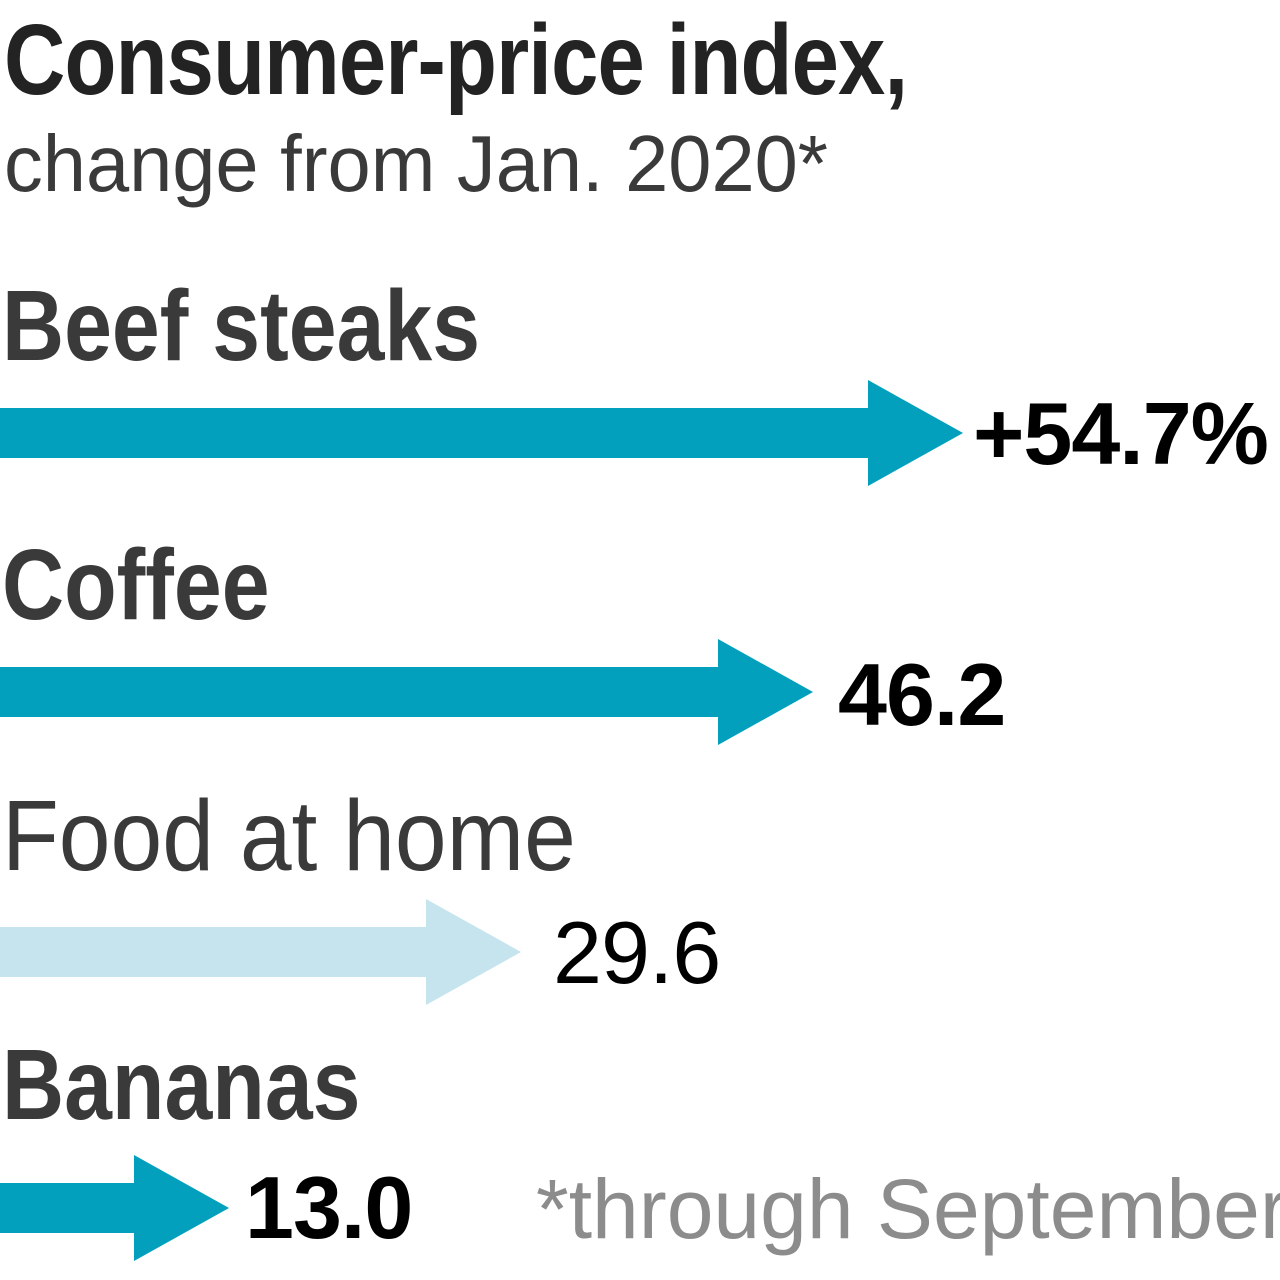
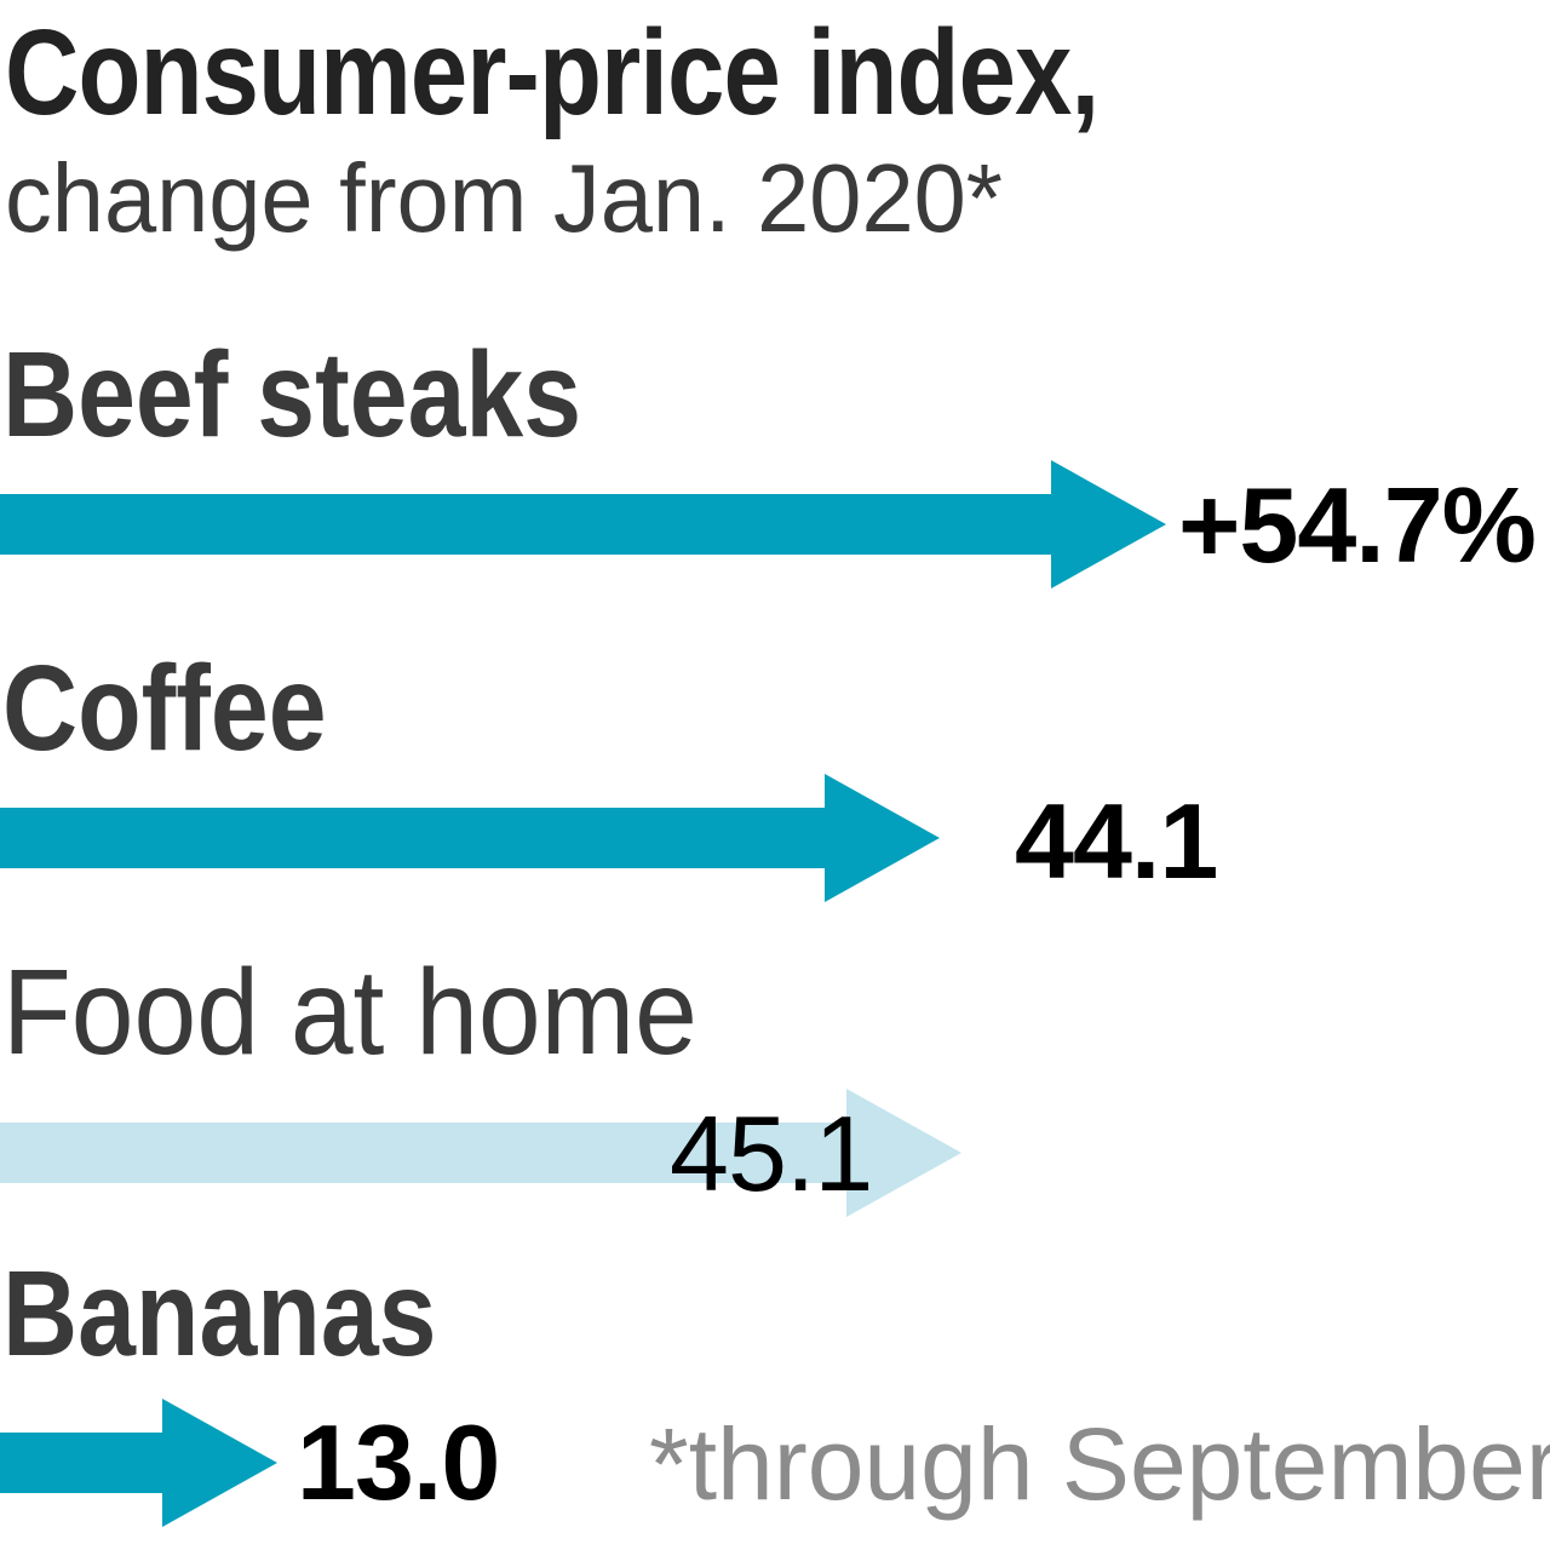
Coffee: 46.2 -> 44.1
Food at home: 29.6 -> 45.1
